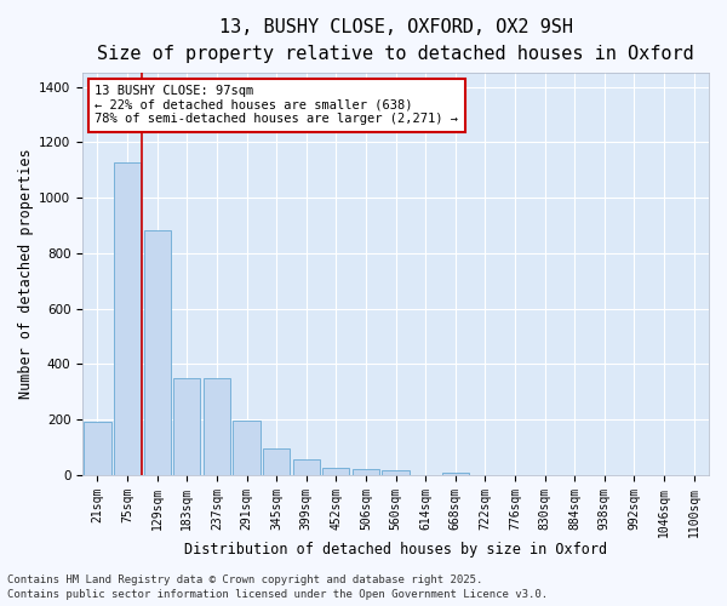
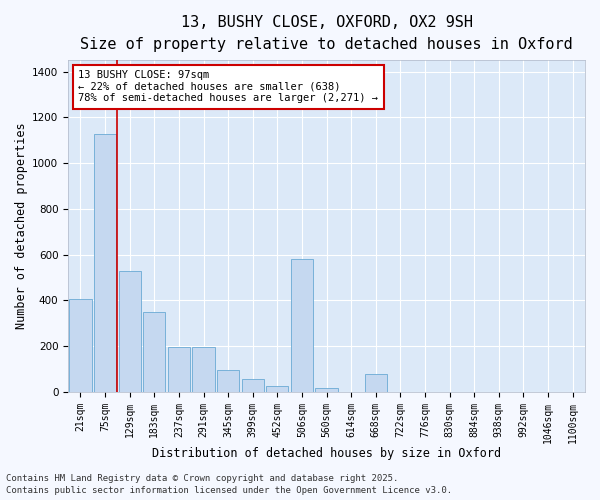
21sqm: 193 -> 405
129sqm: 883 -> 530
237sqm: 350 -> 195
506sqm: 20 -> 580
668sqm: 10 -> 80
